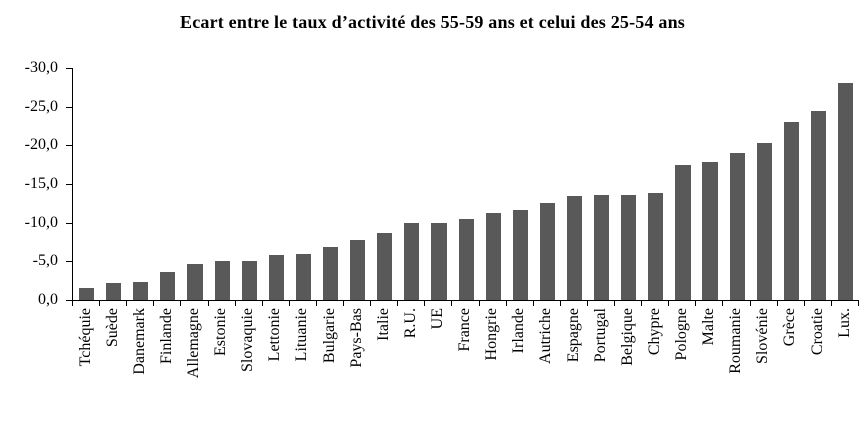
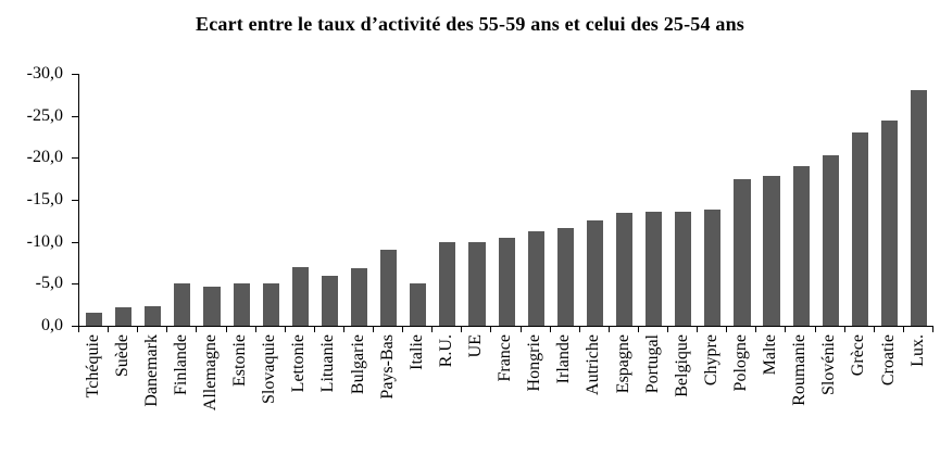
Finlande: -4 -> -5
Lettonie: -6 -> -7
Pays-Bas: -8 -> -9
Italie: -9 -> -5
